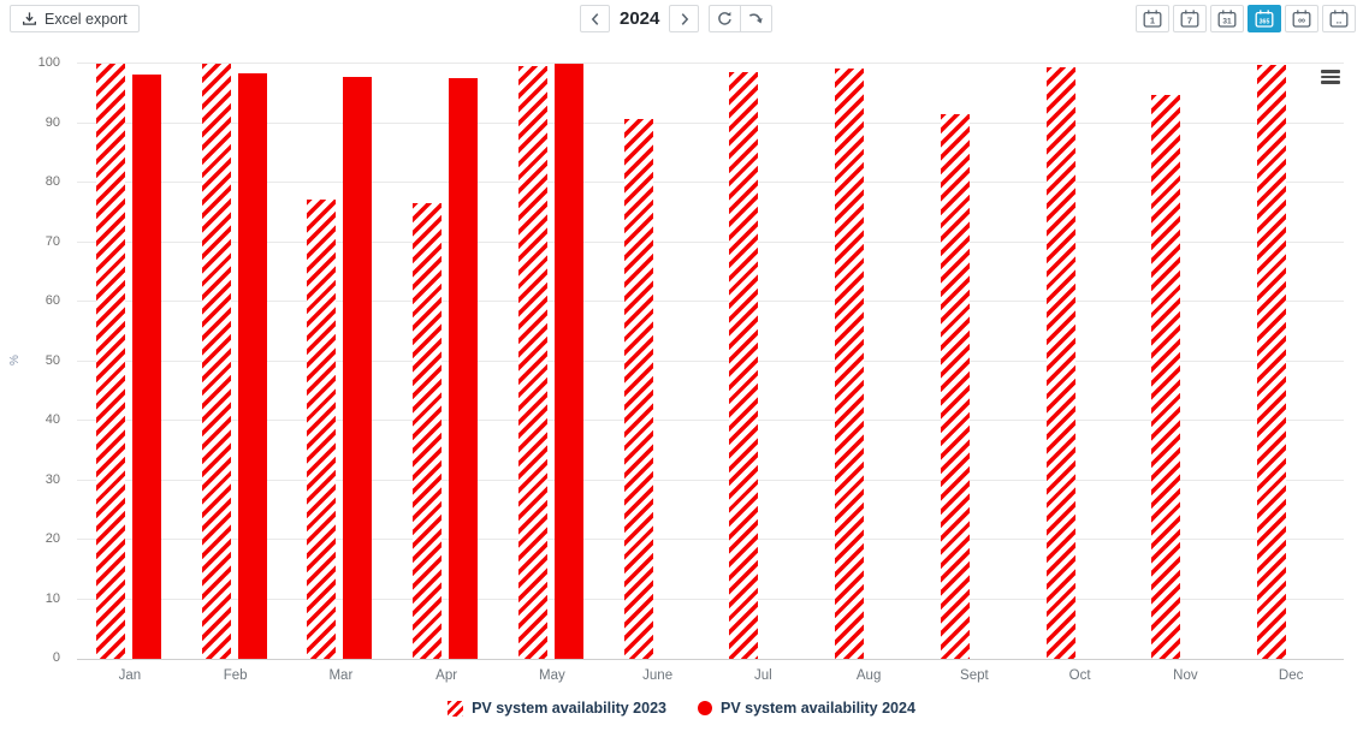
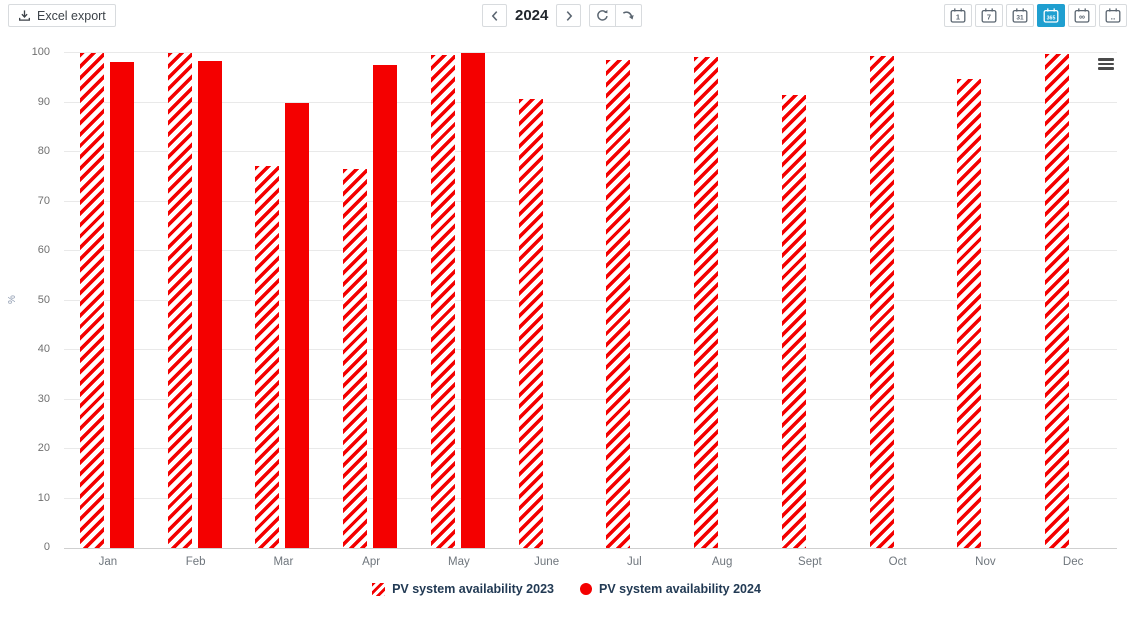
PV system availability 2024/Mar: 98 -> 90
